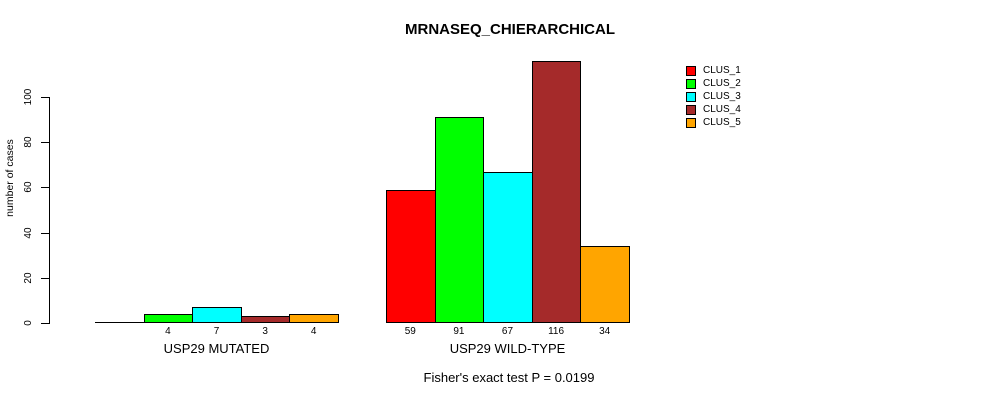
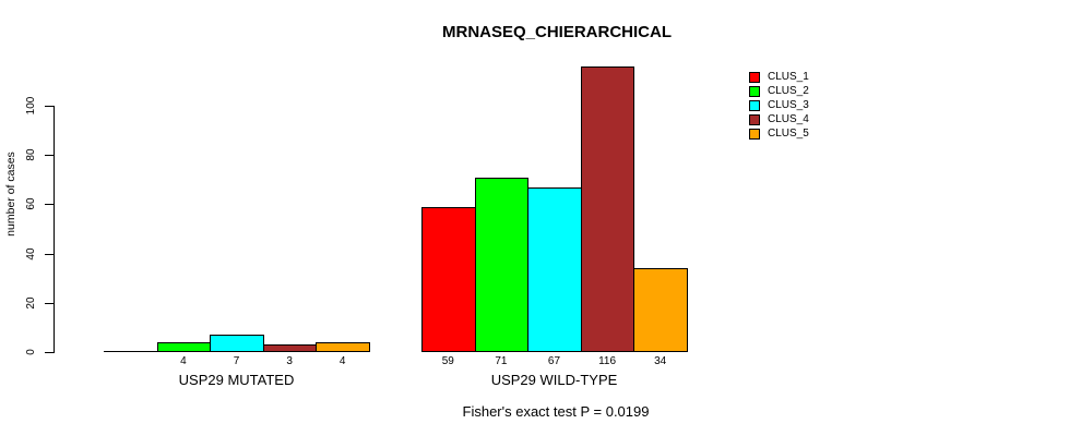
CLUS_2/USP29 WILD-TYPE: 91 -> 71
